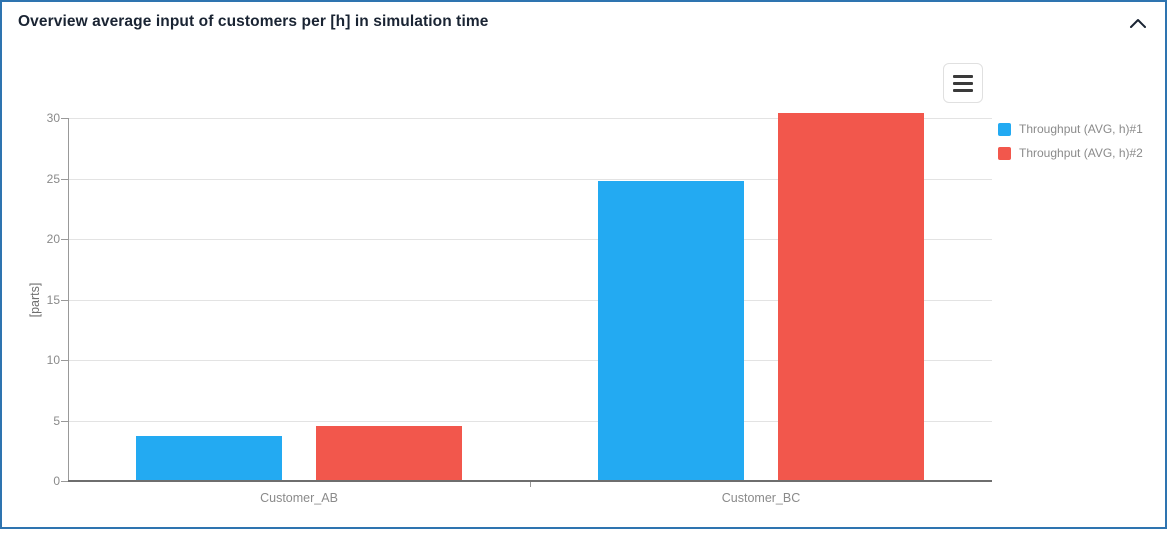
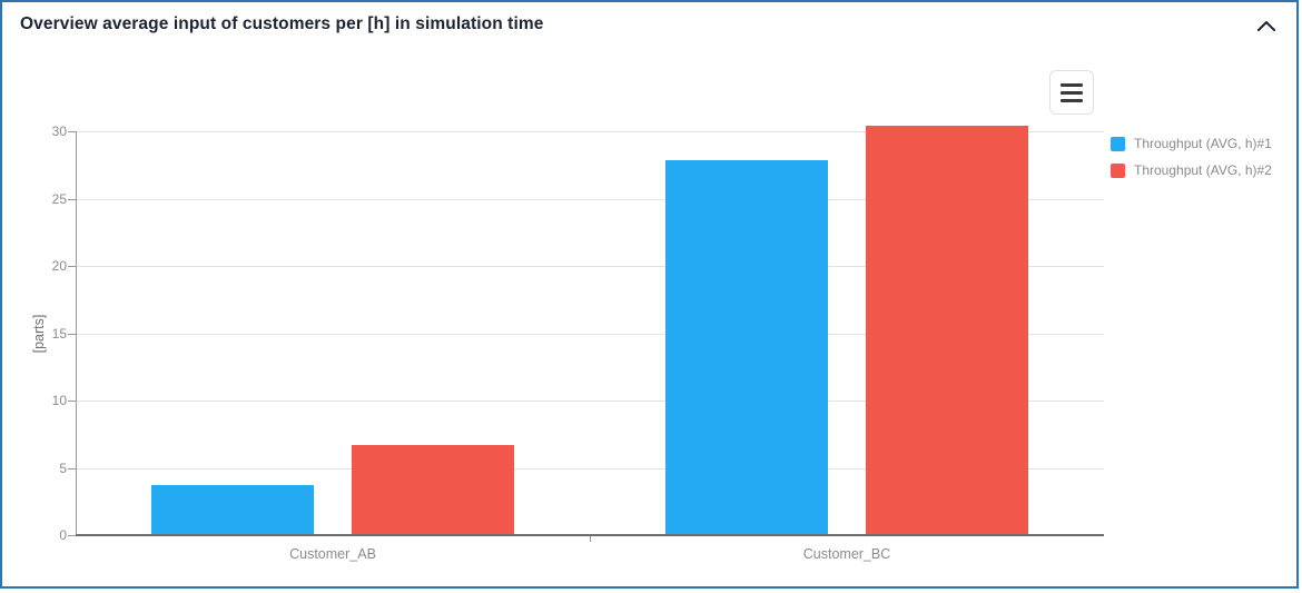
Throughput (AVG, h)#2/Customer_AB: 4.5 -> 6.6
Throughput (AVG, h)#1/Customer_BC: 24.7 -> 27.8
